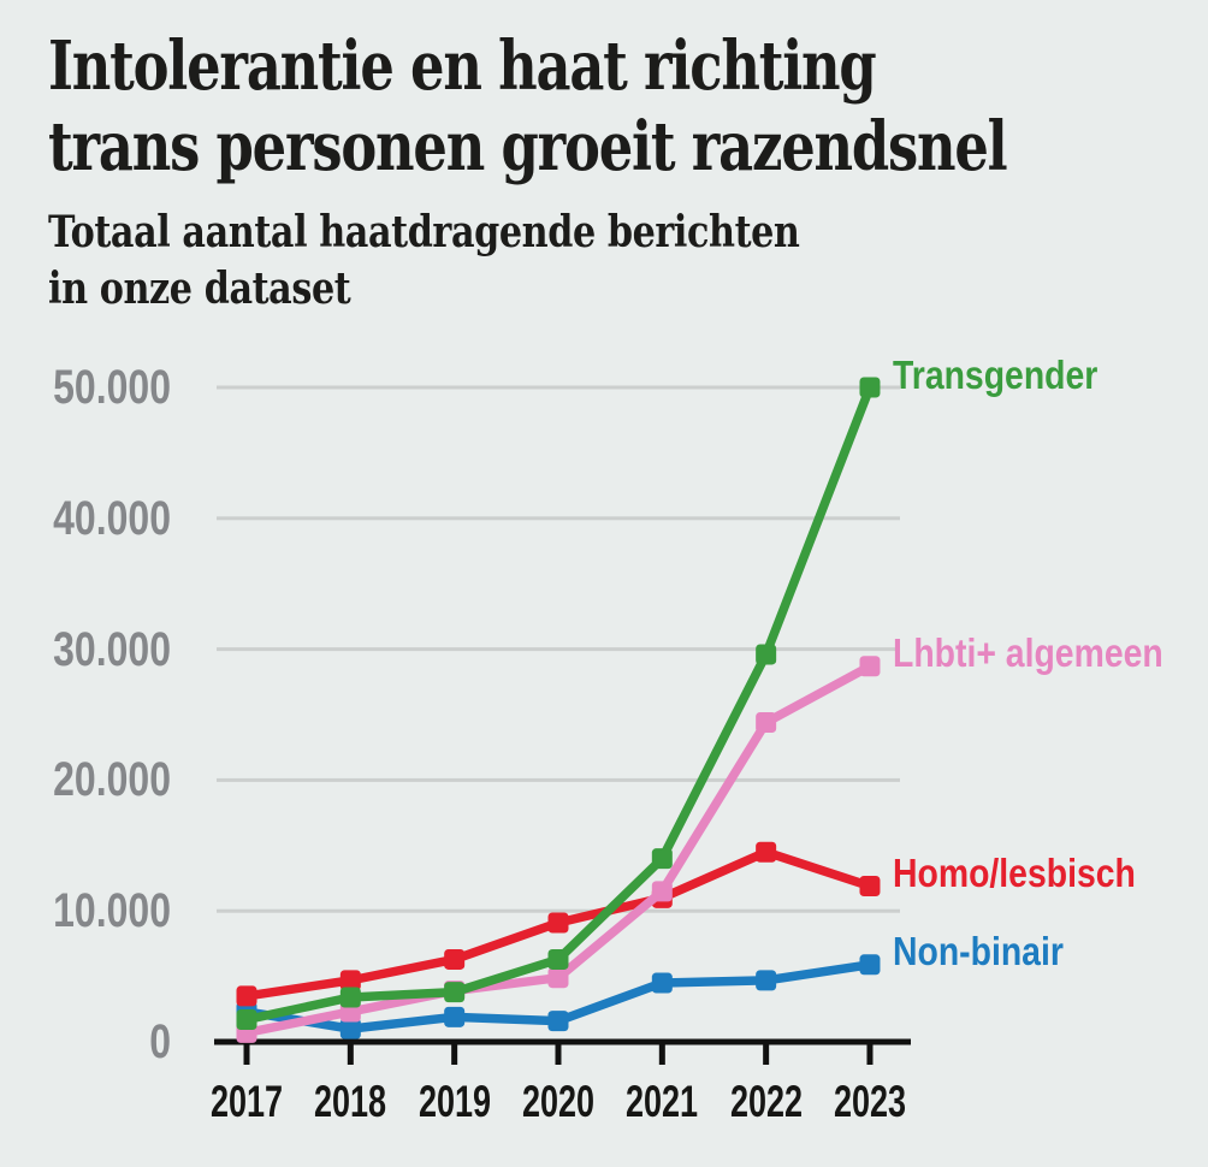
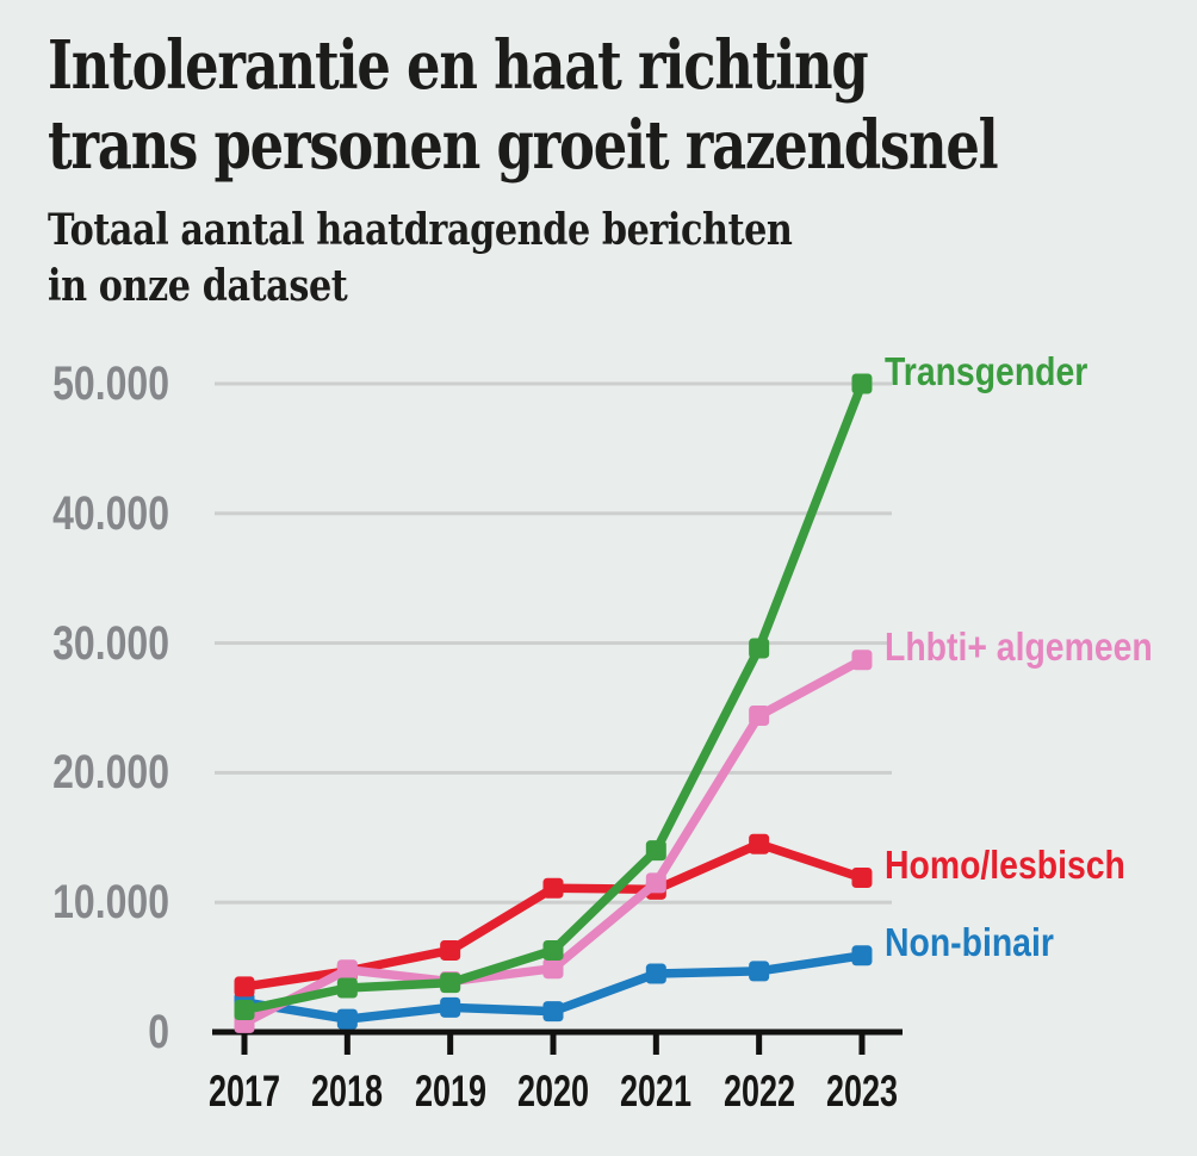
Lhbti+ algemeen/2018: 2300 -> 4800
Homo/lesbisch/2020: 9100 -> 11100
